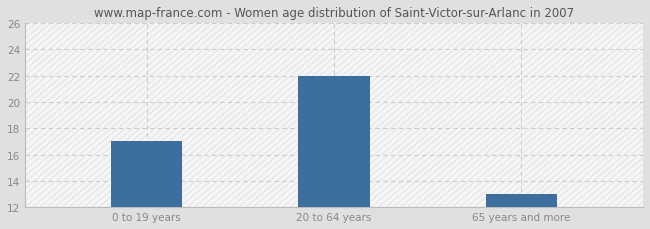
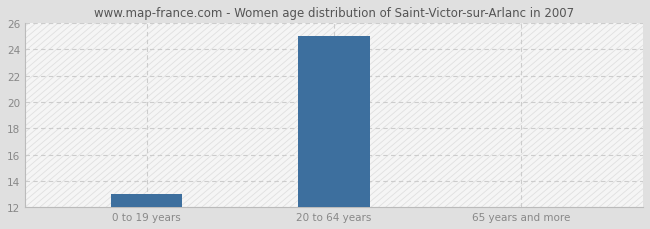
0 to 19 years: 17 -> 13
20 to 64 years: 22 -> 25
65 years and more: 13 -> 12
